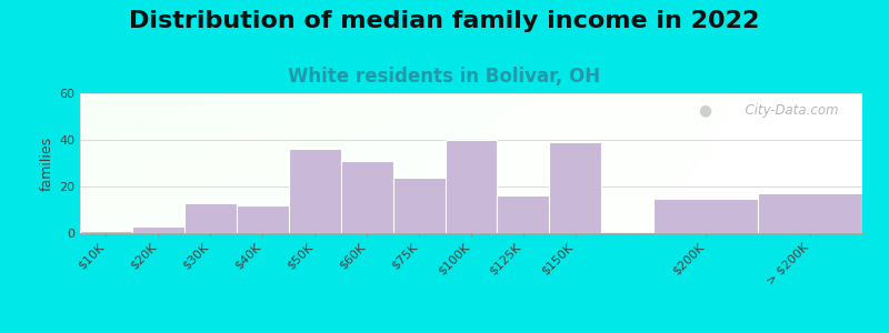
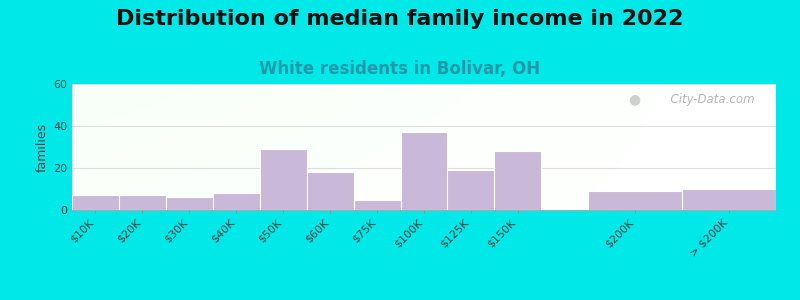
$10K: 1 -> 7
$20K: 3 -> 7
$30K: 13 -> 6
$40K: 12 -> 8
$50K: 36 -> 29
$60K: 31 -> 18
$75K: 24 -> 5
$100K: 40 -> 37
$125K: 16 -> 19
$150K: 39 -> 28
$200K: 15 -> 9
> $200K: 17 -> 10
